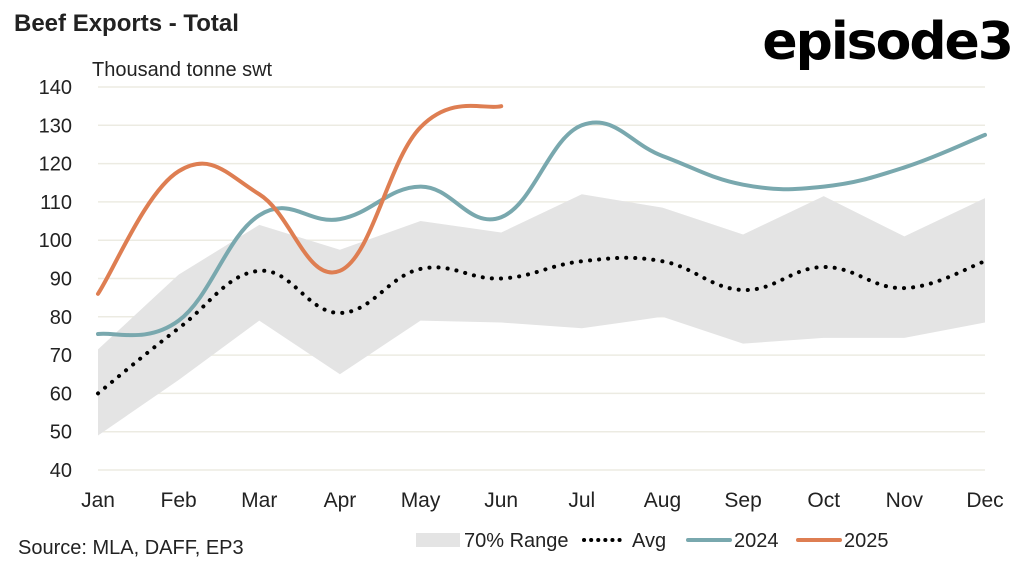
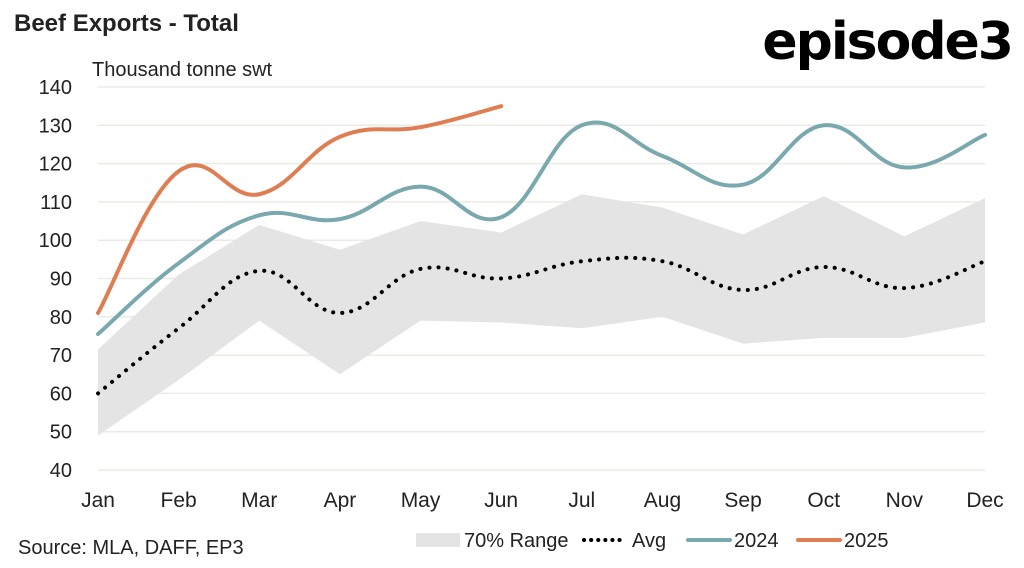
2025/Jan: 86 -> 81
2024/Feb: 79 -> 94
2025/Apr: 92 -> 127
2024/Oct: 114 -> 130
